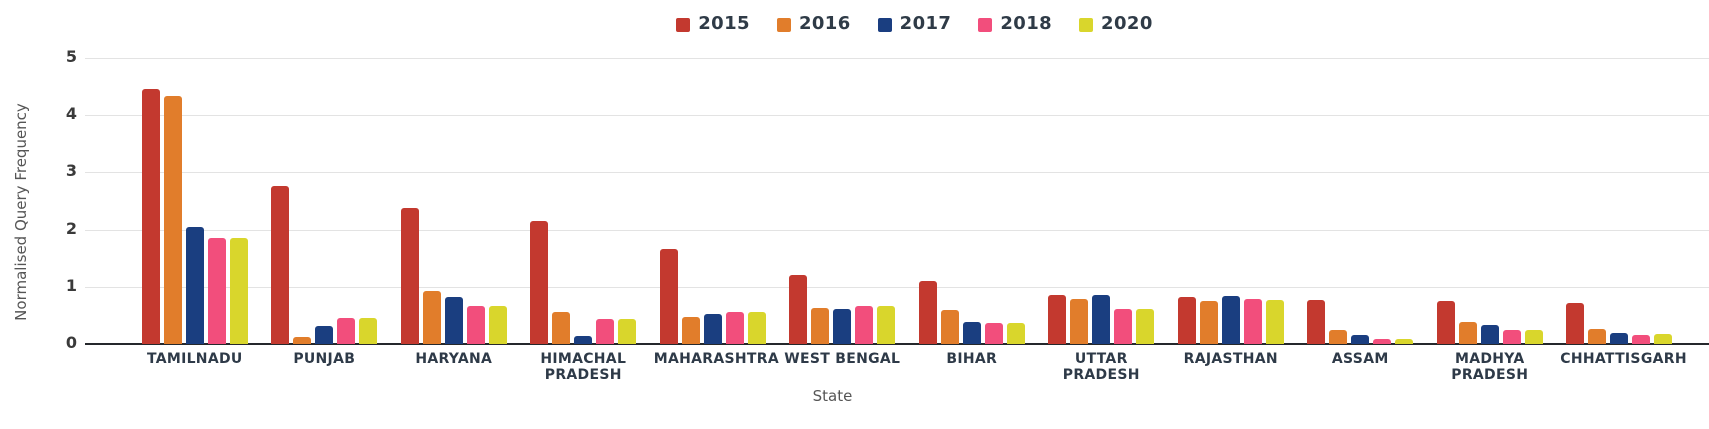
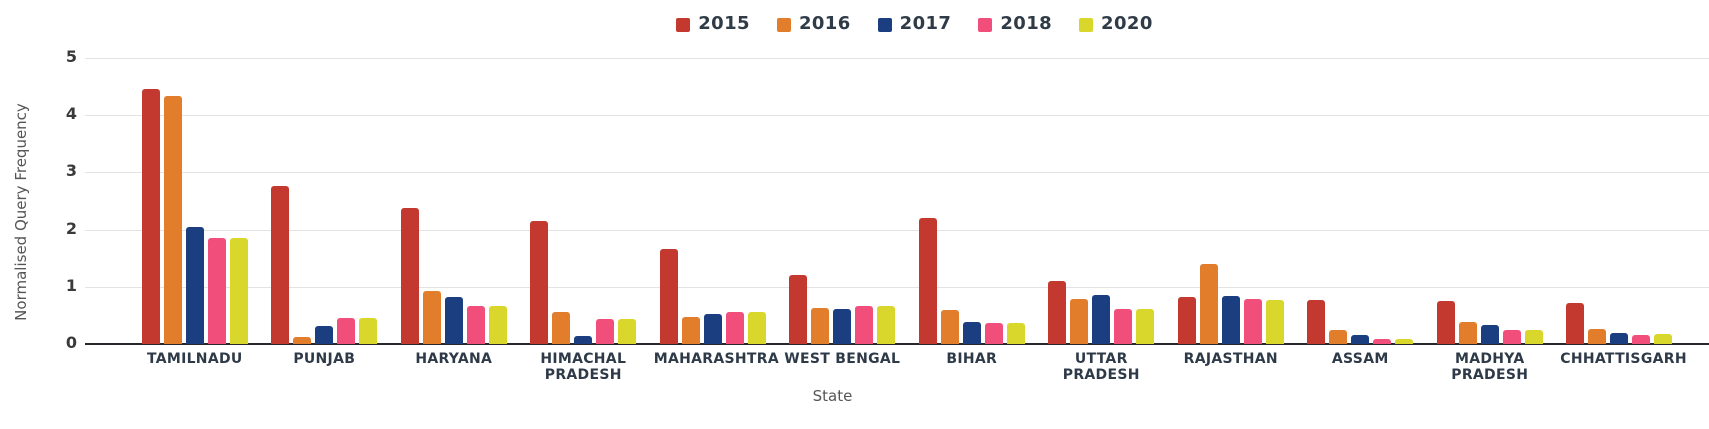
2015/BIHAR: 1.1 -> 2.2
2015/UTTAR PRADESH: 0.9 -> 1.1
2016/RAJASTHAN: 0.8 -> 1.4
